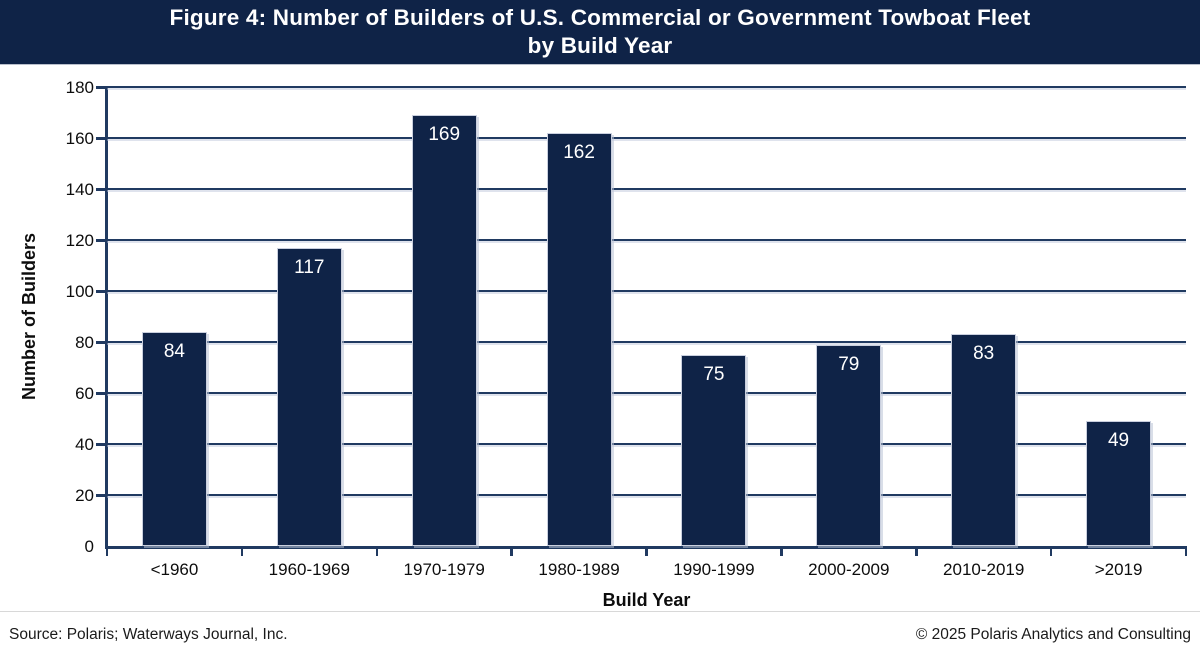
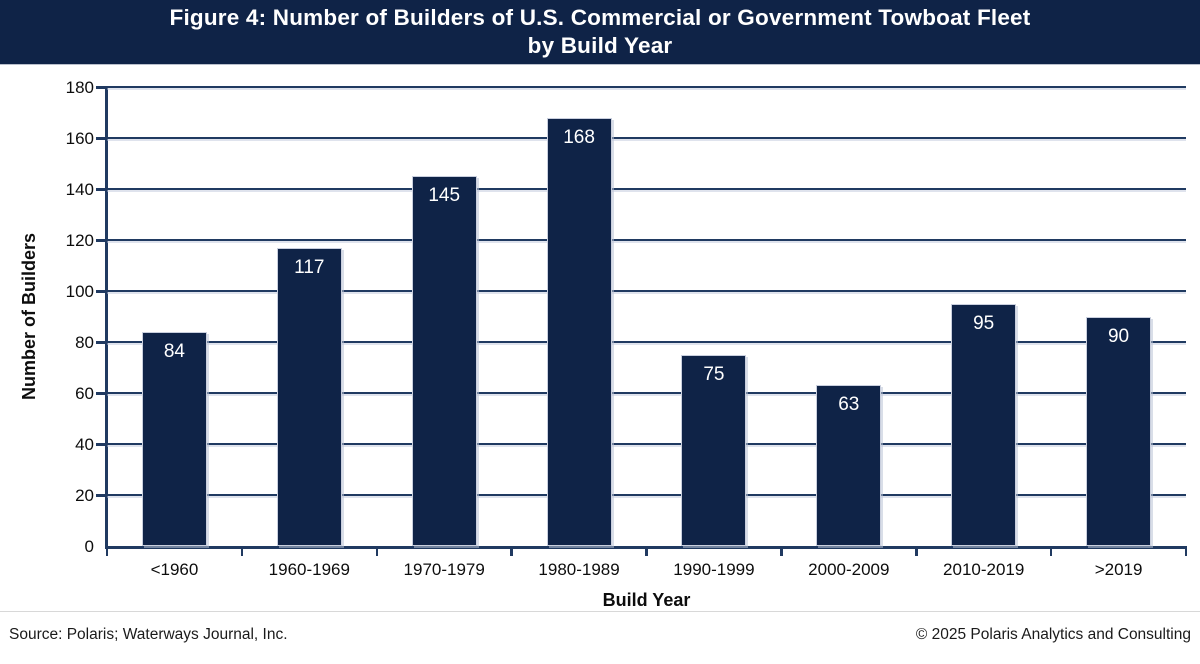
1970-1979: 169 -> 145
1980-1989: 162 -> 168
2000-2009: 79 -> 63
2010-2019: 83 -> 95
>2019: 49 -> 90
